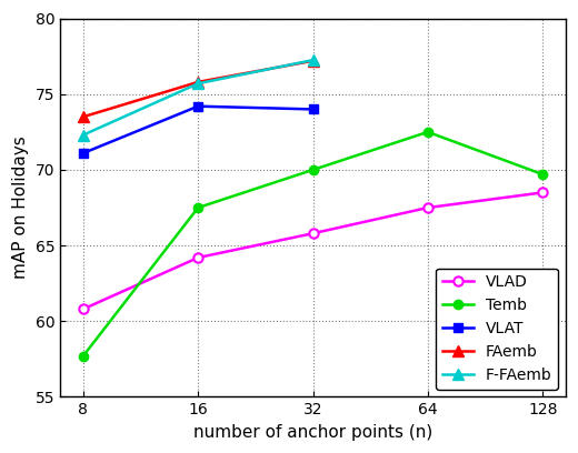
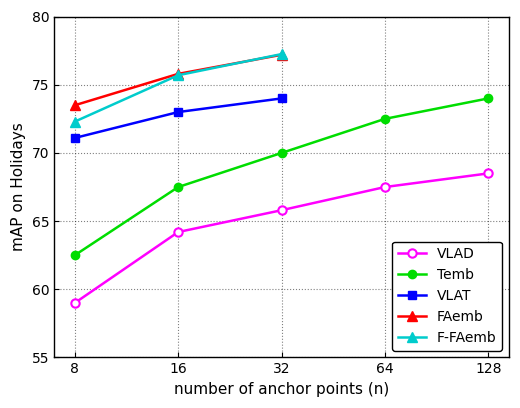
VLAD/8: 60.8 -> 59.0
Temb/8: 57.7 -> 62.5
VLAT/16: 74.2 -> 73.0
Temb/128: 69.7 -> 74.0
